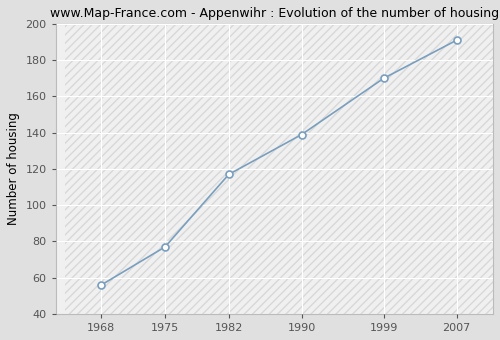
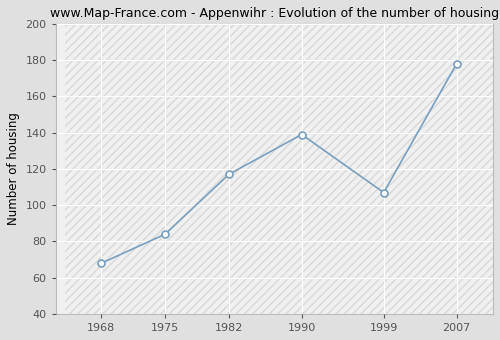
1968: 56 -> 68
1975: 77 -> 84
1999: 170 -> 107
2007: 191 -> 178
